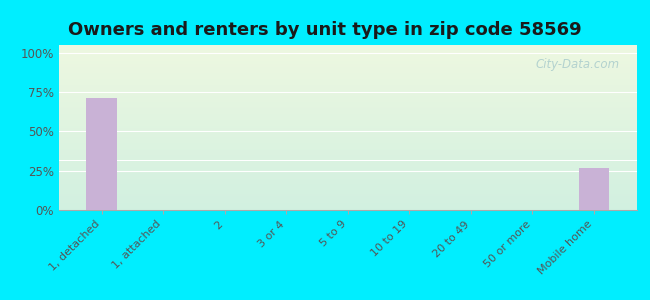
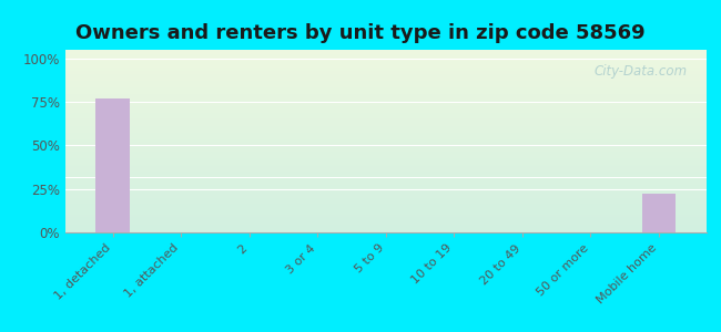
1, detached: 71% -> 77%
Mobile home: 27% -> 22%
